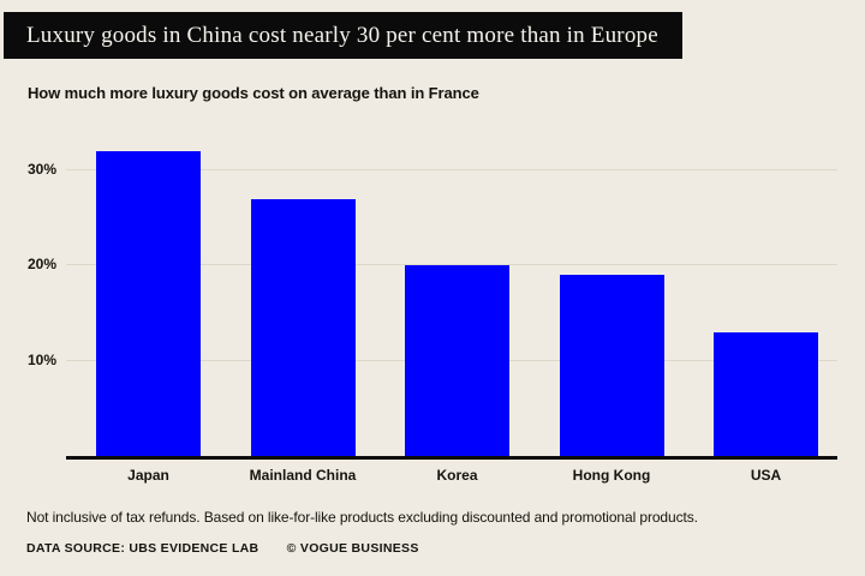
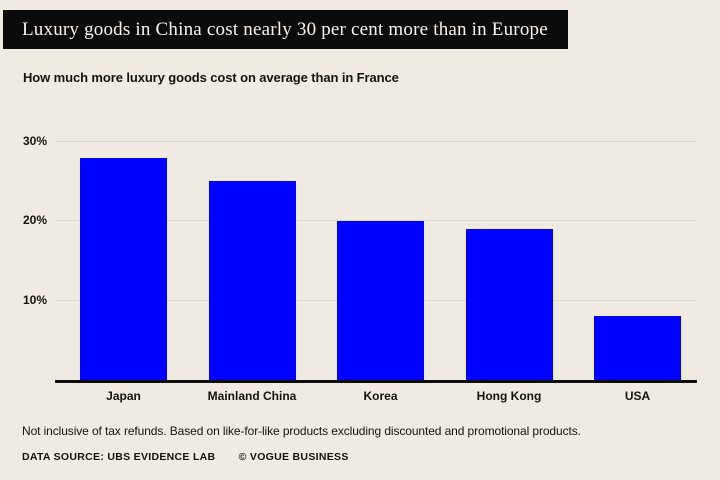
Japan: 32% -> 28%
Mainland China: 27% -> 25%
USA: 13% -> 8%
